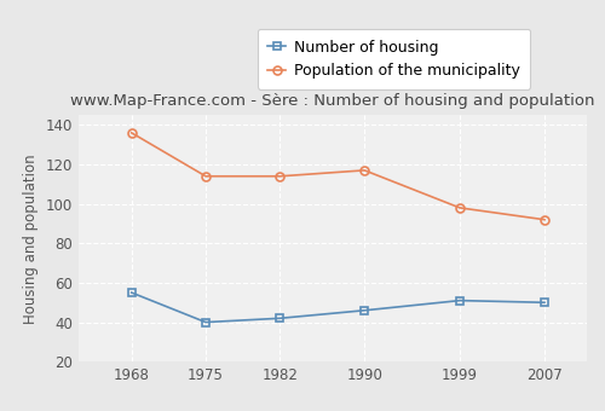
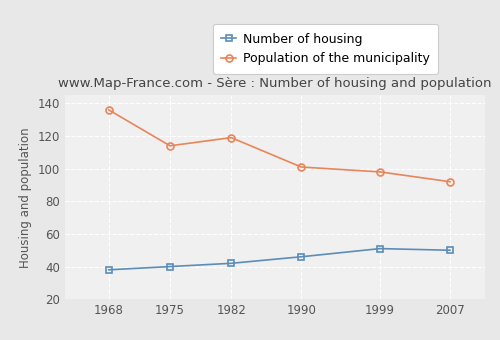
Number of housing/1968: 55 -> 38
Population of the municipality/1982: 114 -> 119
Population of the municipality/1990: 117 -> 101
